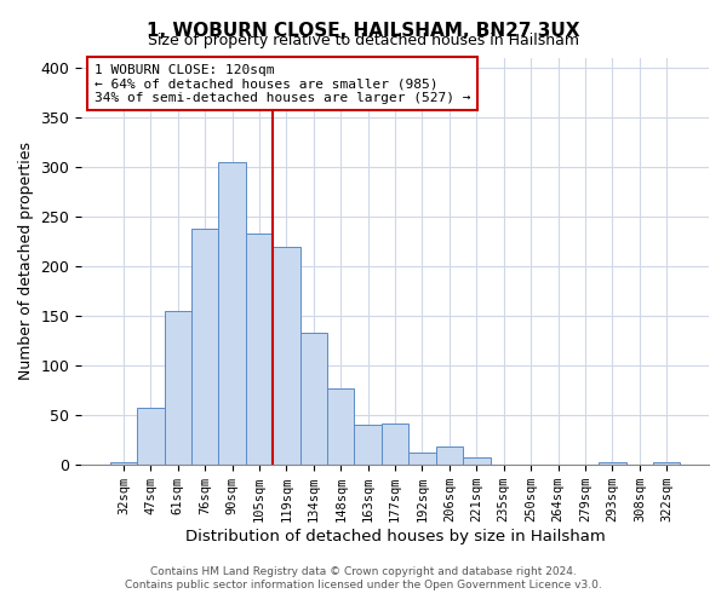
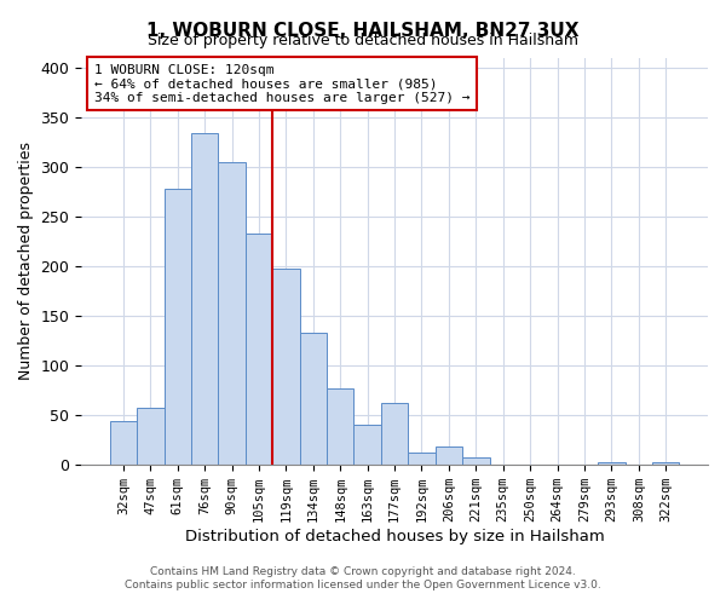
32sqm: 3 -> 44
61sqm: 155 -> 278
76sqm: 238 -> 334
119sqm: 219 -> 198
177sqm: 42 -> 62
